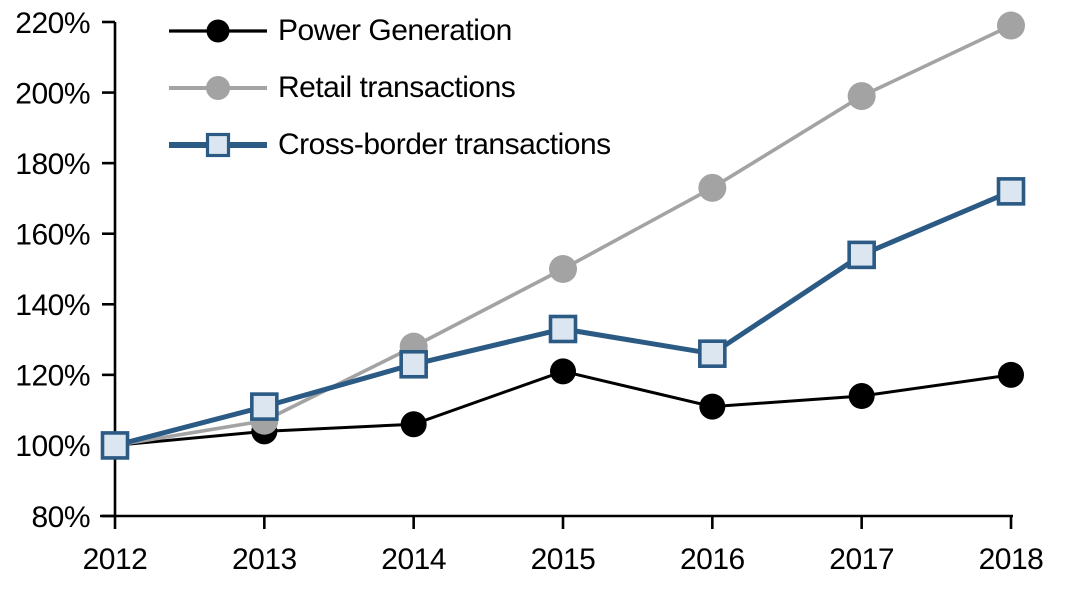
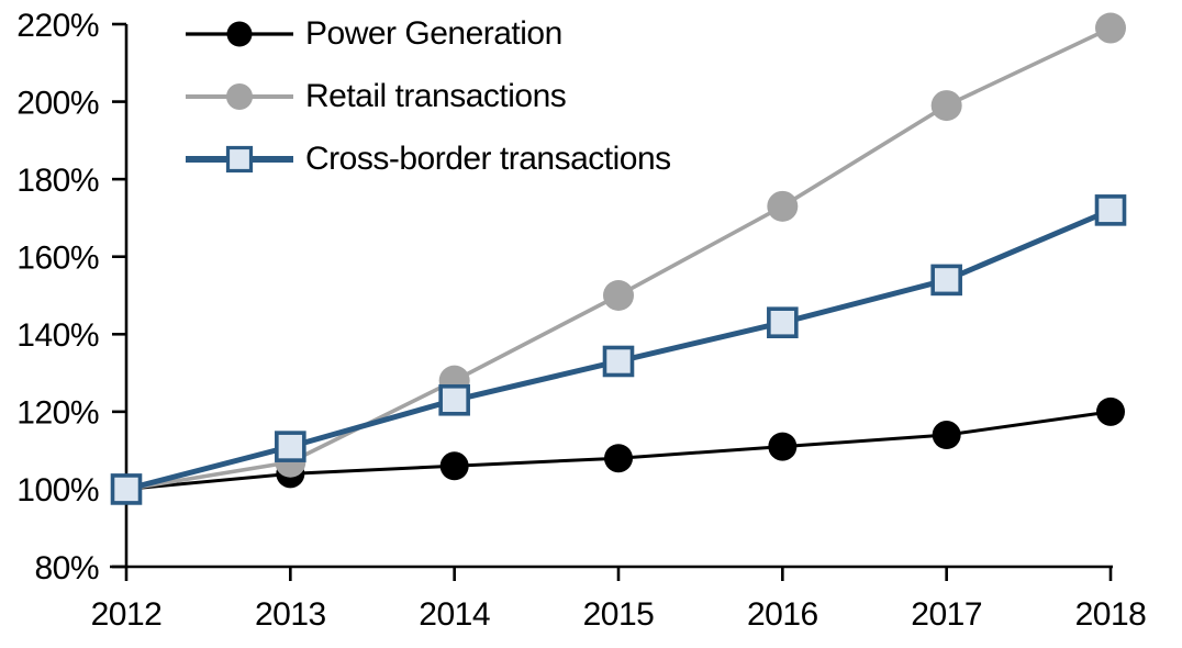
Power Generation/2015: 121% -> 108%
Cross-border transactions/2016: 126% -> 143%
